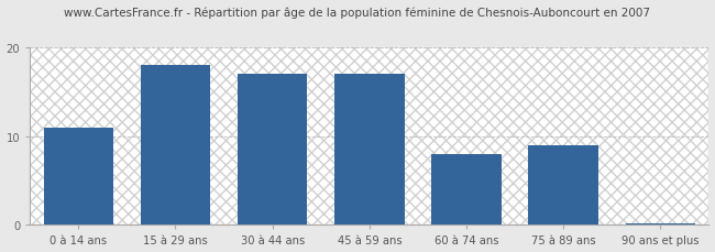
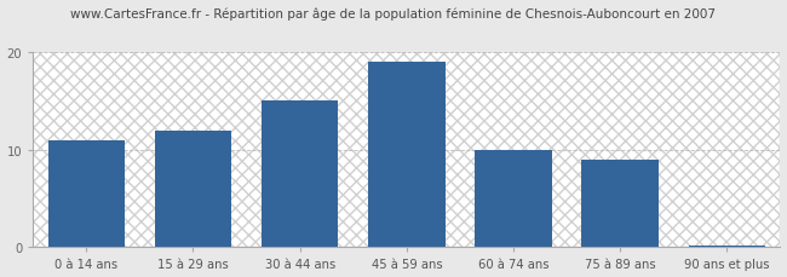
15 à 29 ans: 18.0 -> 12.0
30 à 44 ans: 17.0 -> 15.0
45 à 59 ans: 17.0 -> 19.0
60 à 74 ans: 8.0 -> 10.0
